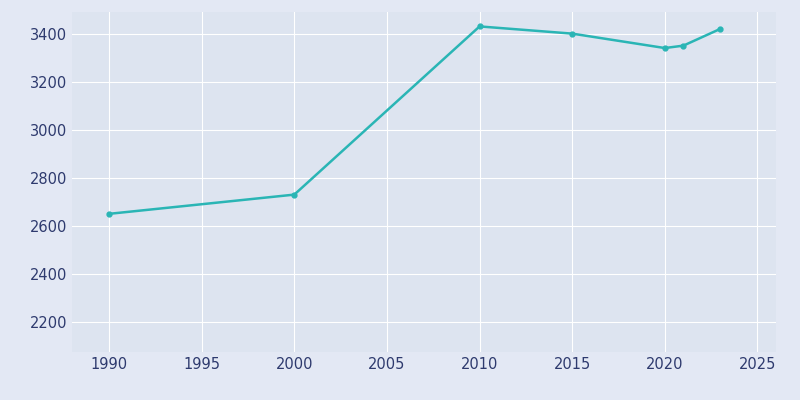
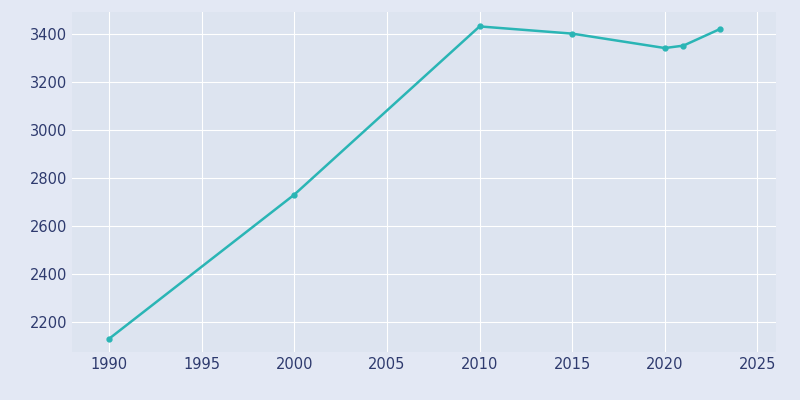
1990: 2650 -> 2130
